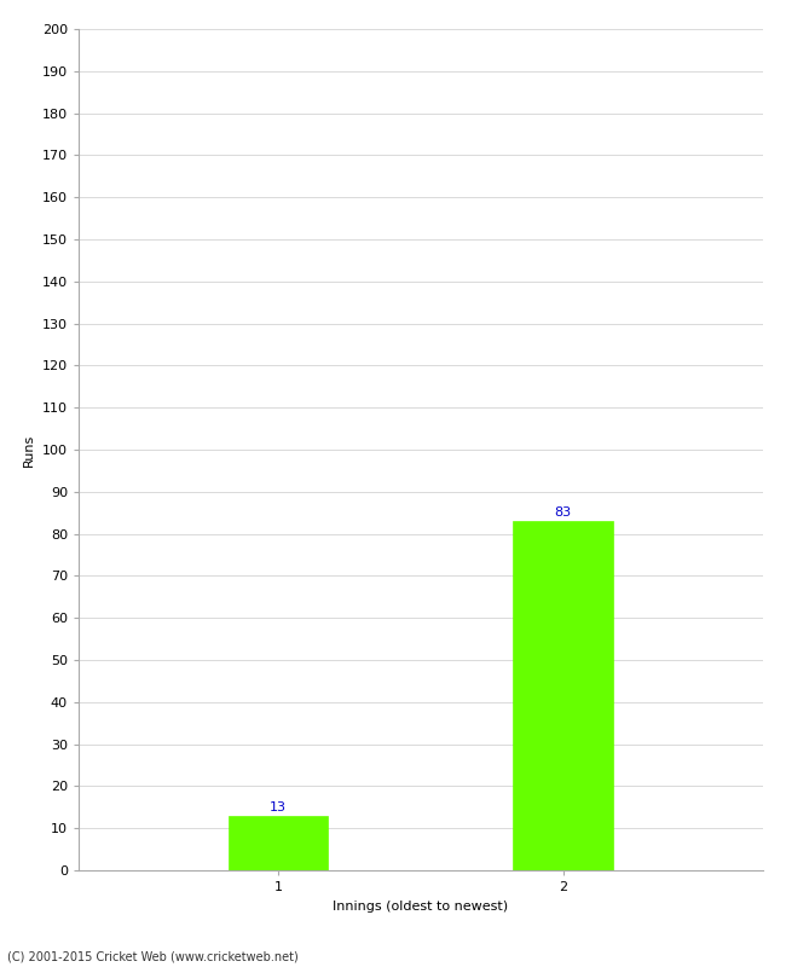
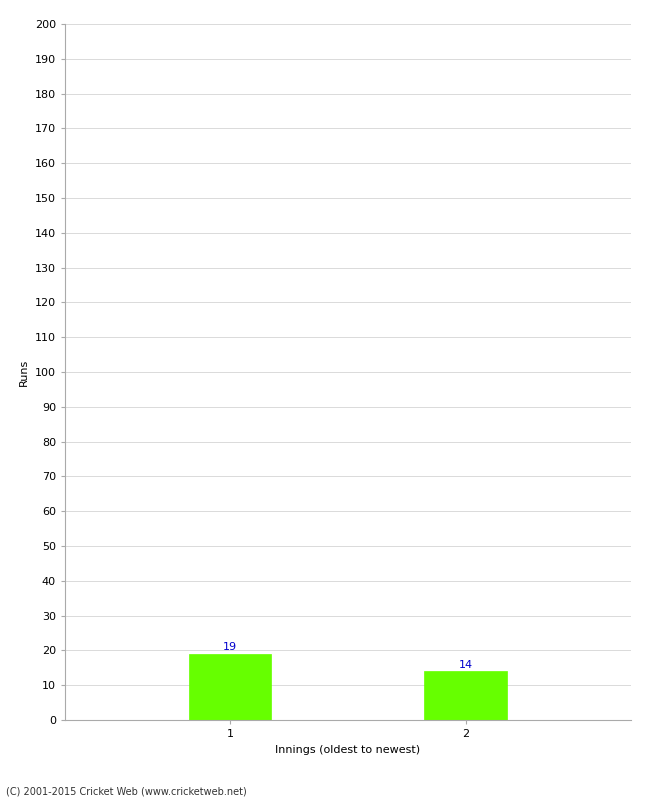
1: 13 -> 19
2: 83 -> 14
